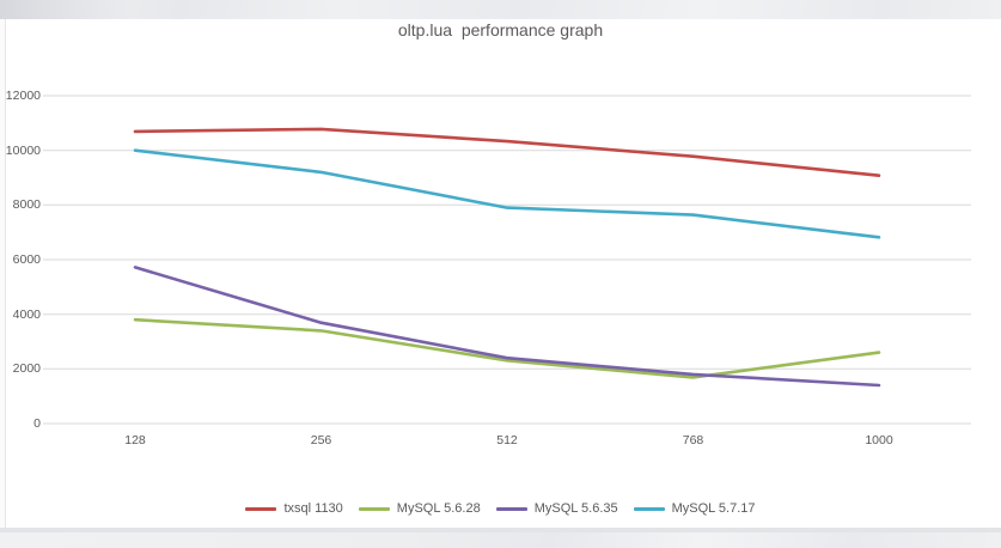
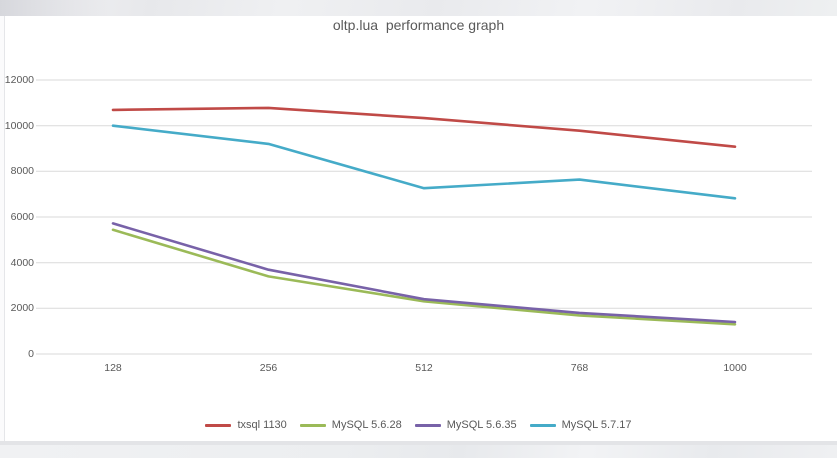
MySQL 5.6.28/128: 3800 -> 5400
MySQL 5.7.17/512: 7900 -> 7300
MySQL 5.6.28/1000: 2600 -> 1300
